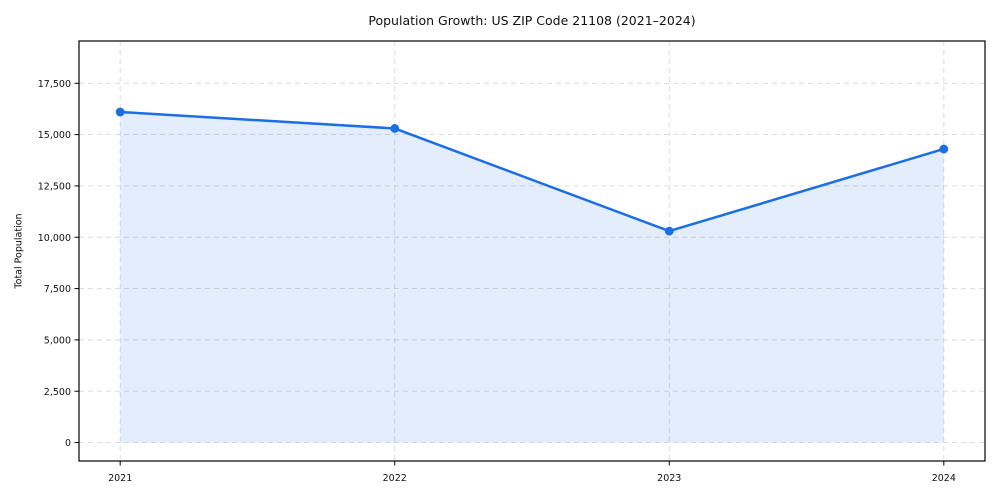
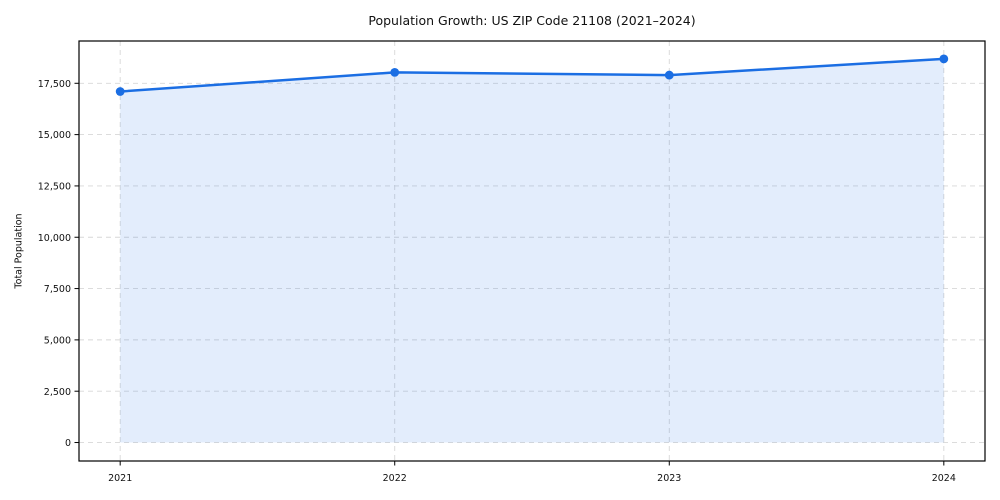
2021: 16100 -> 17100
2022: 15300 -> 18000
2023: 10300 -> 17900
2024: 14300 -> 18700
